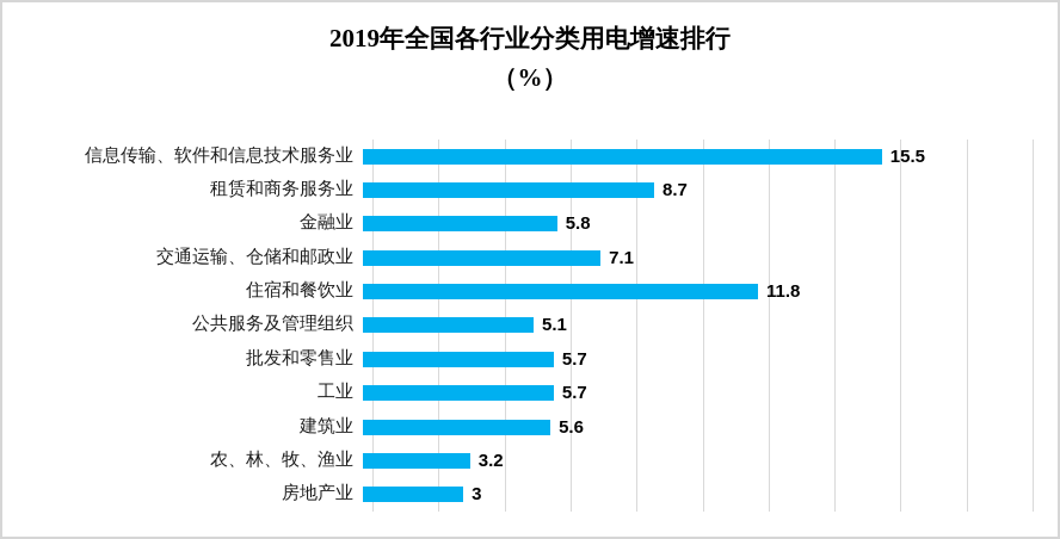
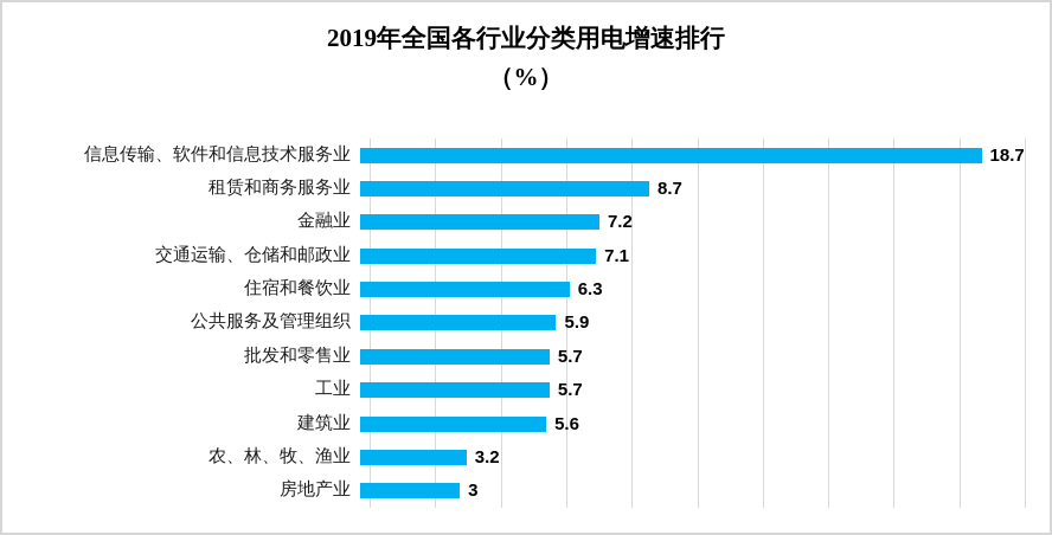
信息传输、软件和信息技术服务业: 15.5 -> 18.7
金融业: 5.8 -> 7.2
住宿和餐饮业: 11.8 -> 6.3
公共服务及管理组织: 5.1 -> 5.9
